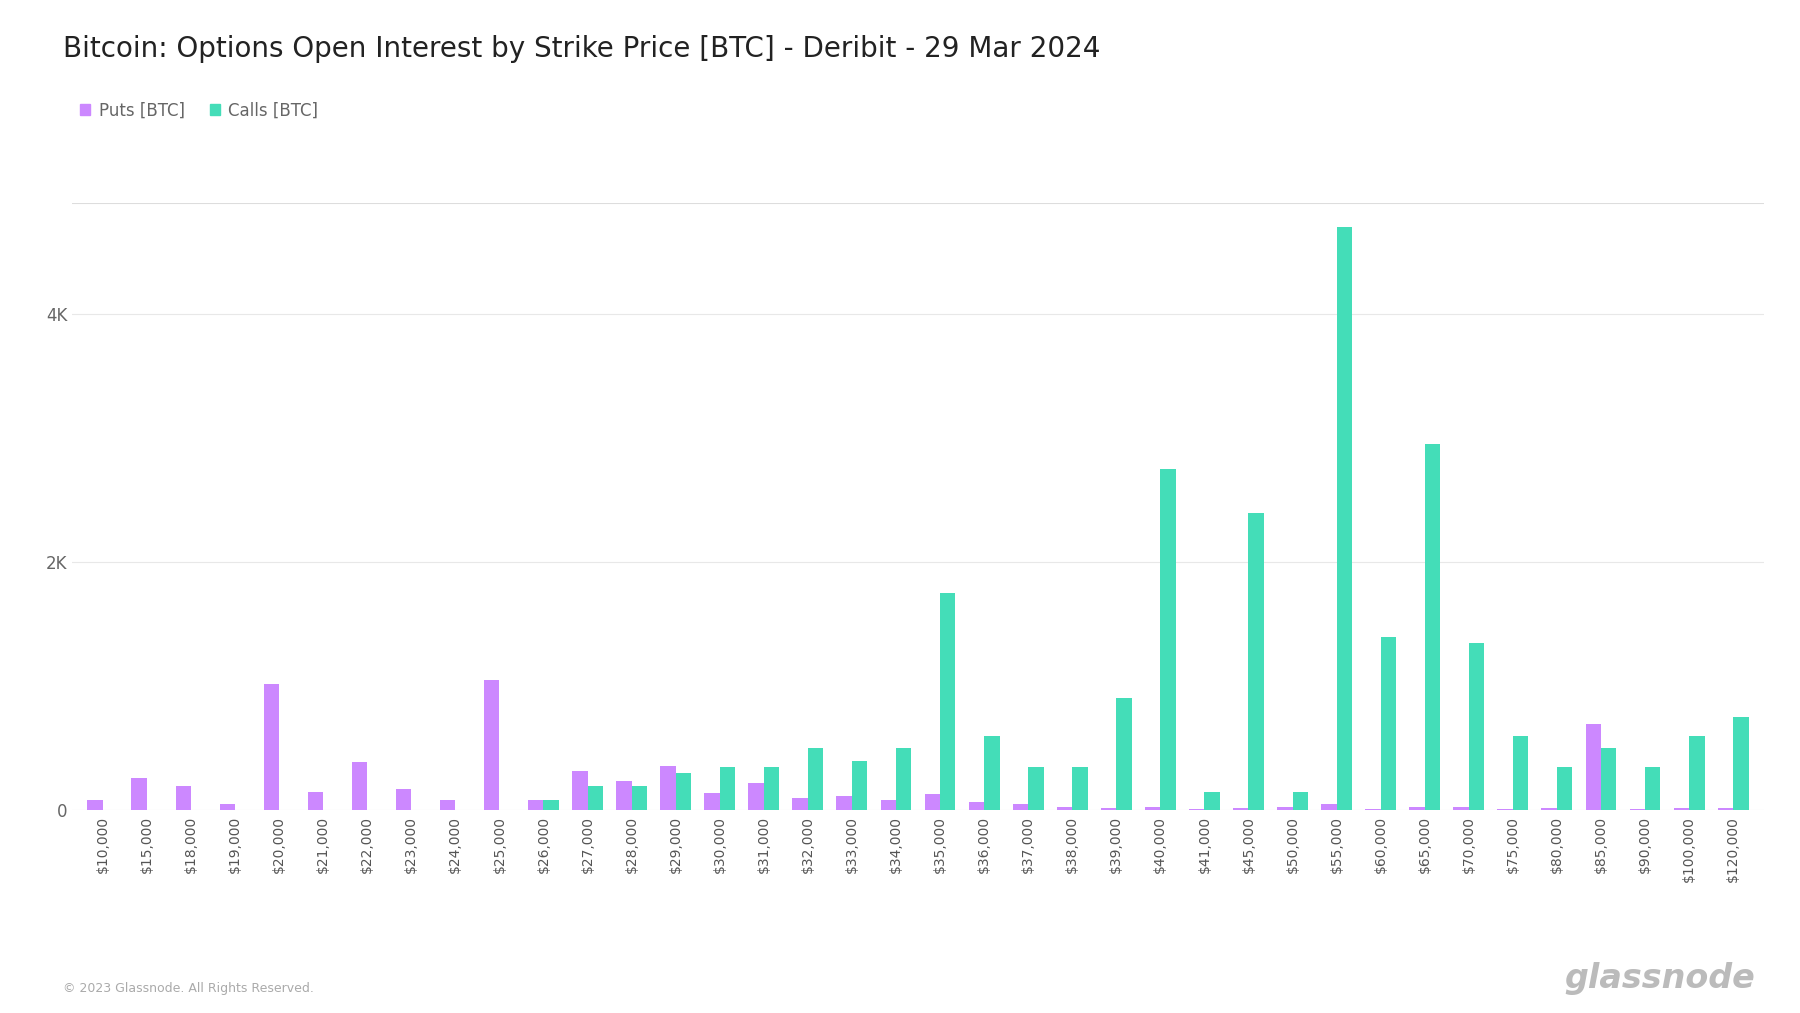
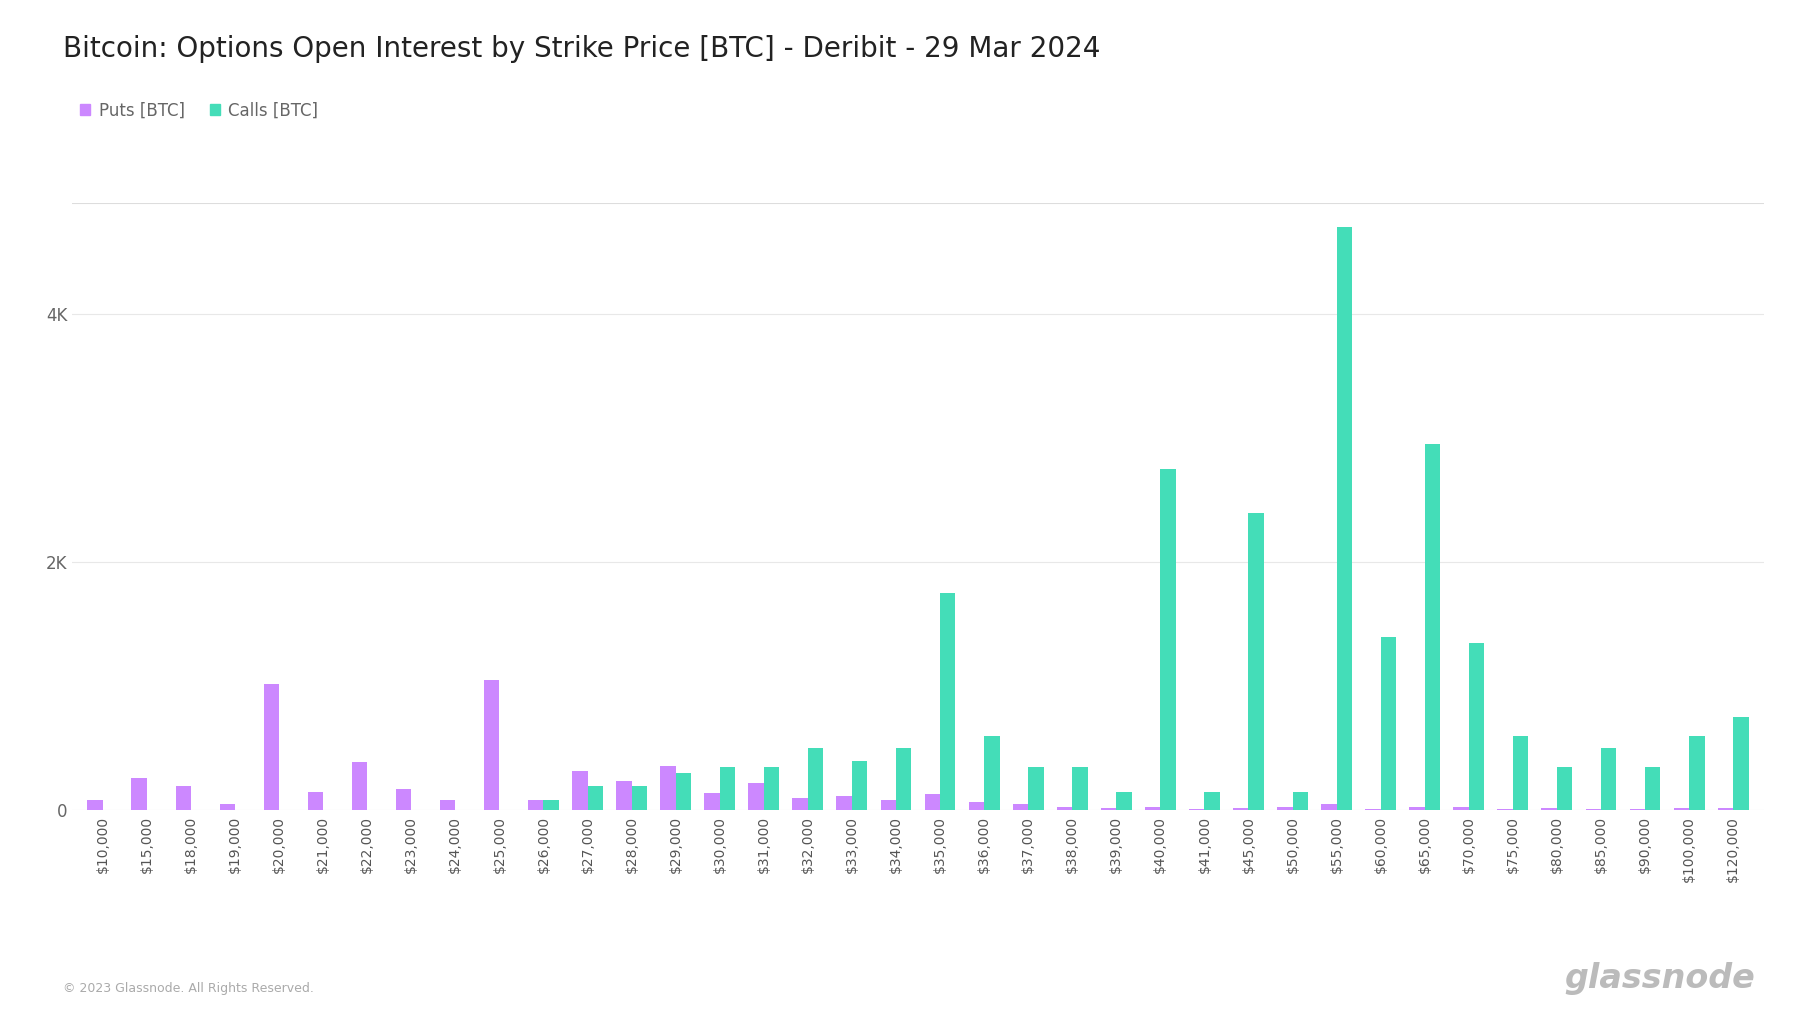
Calls [BTC]/$39,000: 0.91K -> 0.15K
Puts [BTC]/$85,000: 0.70K -> 0.01K
